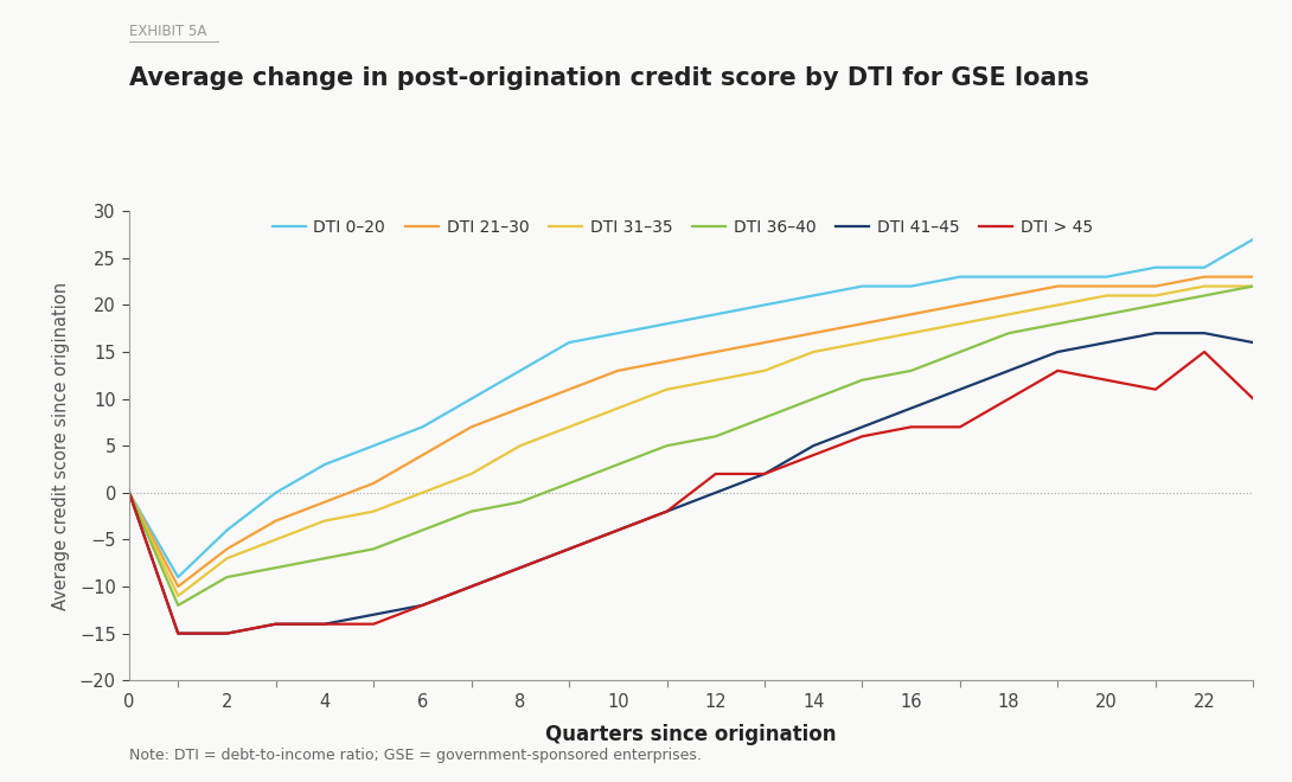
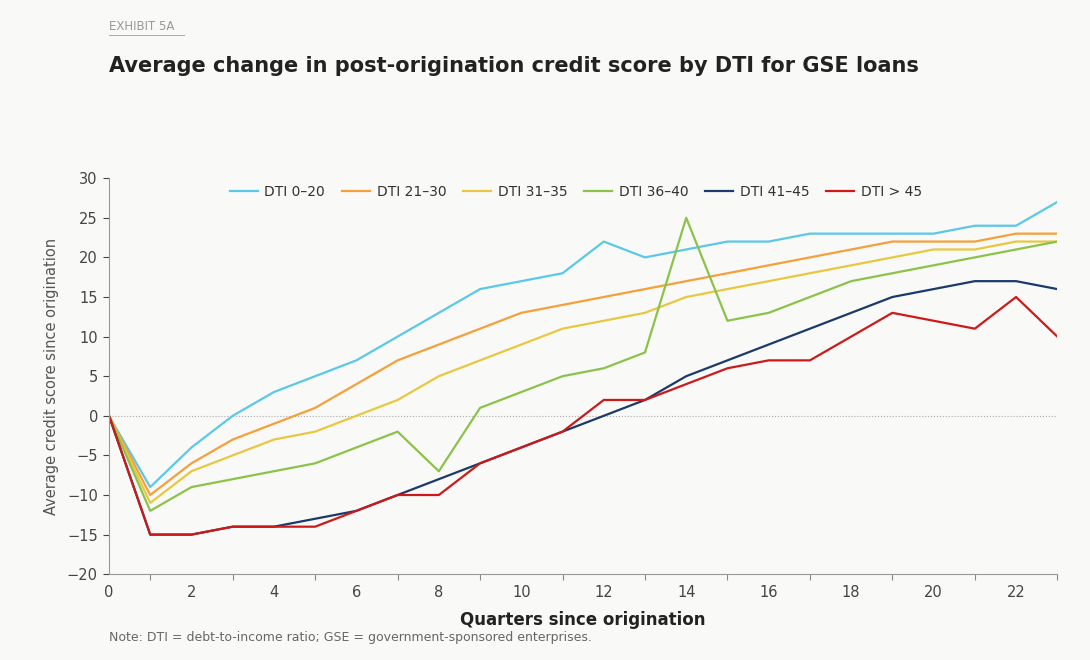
DTI 36–40/8: -1 -> -7
DTI > 45/8: -8 -> -10
DTI 0–20/12: 19 -> 22
DTI 36–40/14: 10 -> 25
